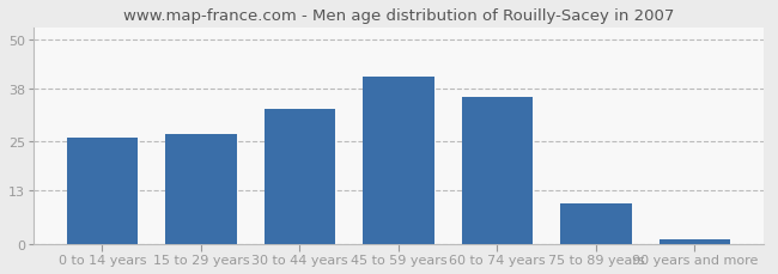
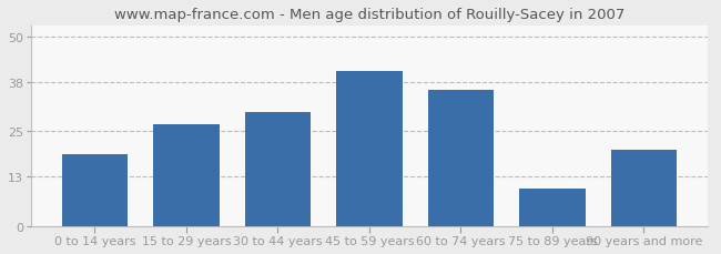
0 to 14 years: 26 -> 19
30 to 44 years: 33 -> 30
90 years and more: 1 -> 20
